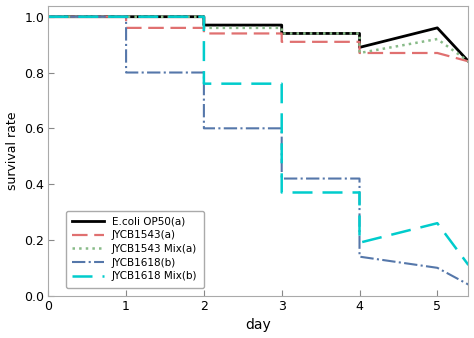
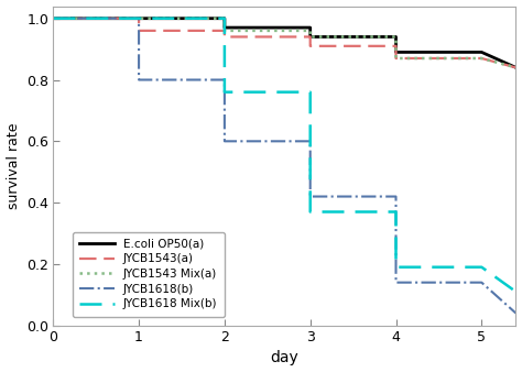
E.coli OP50(a)/5: 0.96 -> 0.89
JYCB1543 Mix(a)/5: 0.92 -> 0.87
JYCB1618(b)/5: 0.10 -> 0.14
JYCB1618 Mix(b)/5: 0.26 -> 0.19
